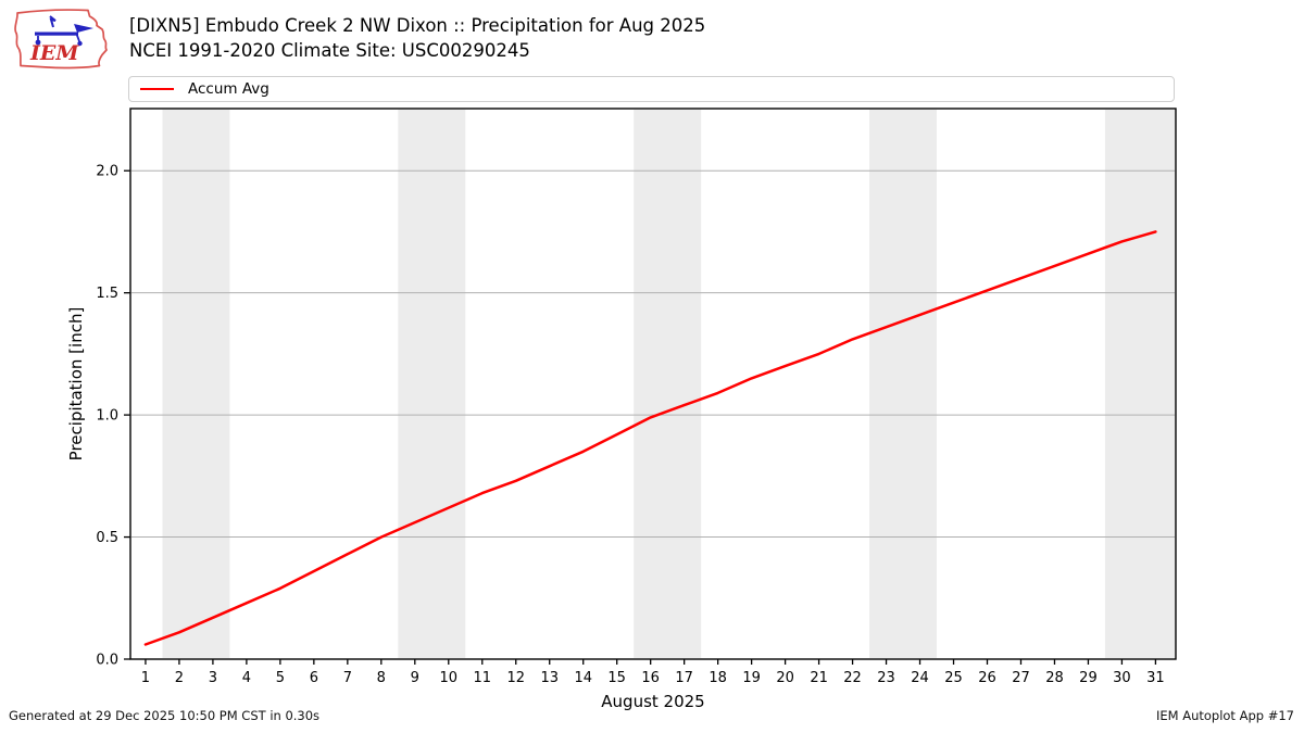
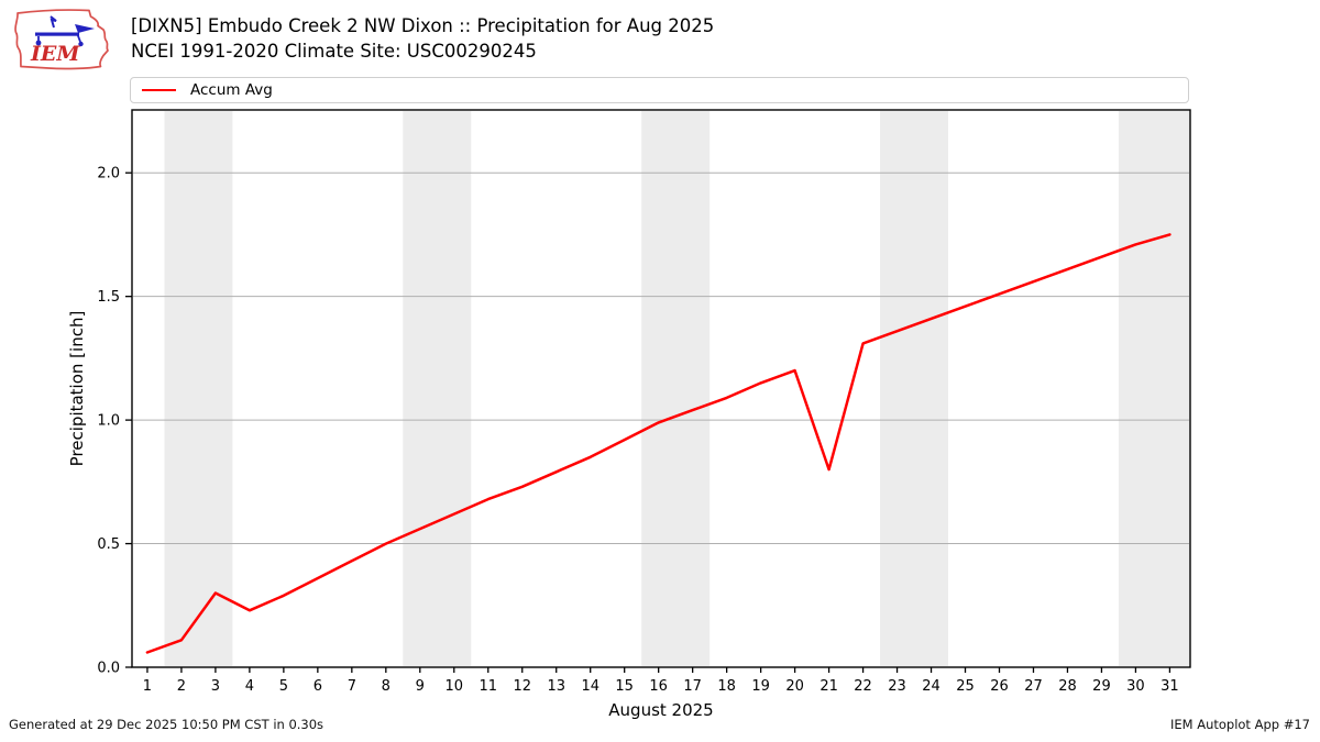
3: 0.17 -> 0.30
21: 1.25 -> 0.80
